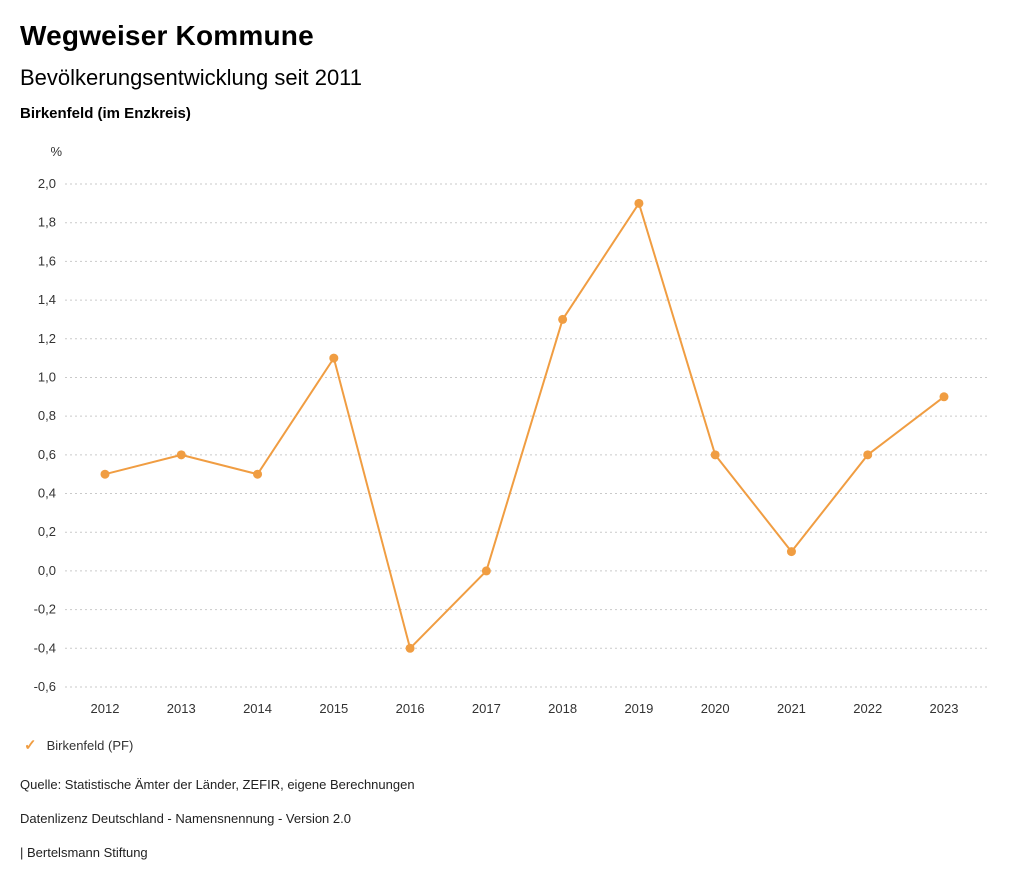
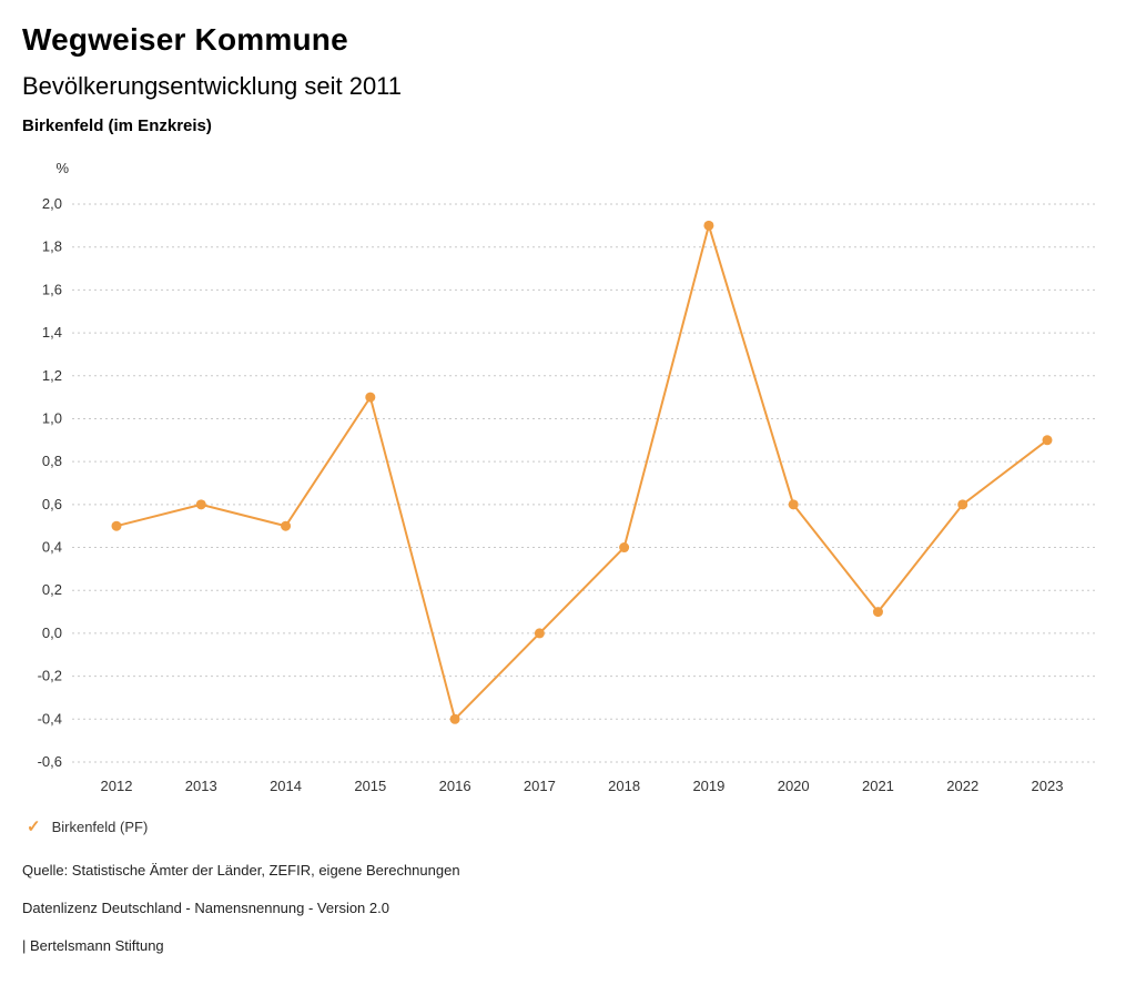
2018: 1,3 -> 0,4
